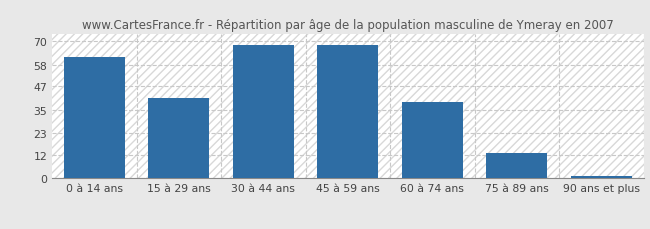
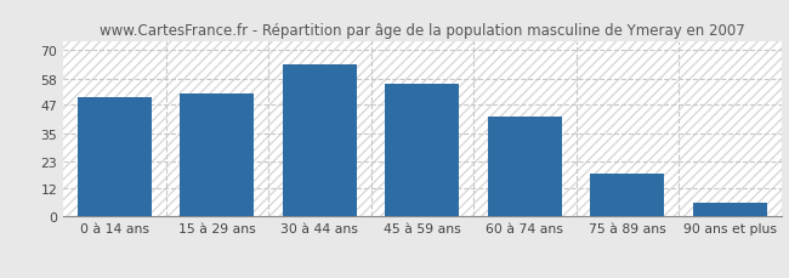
0 à 14 ans: 62 -> 50
15 à 29 ans: 41 -> 52
30 à 44 ans: 68 -> 64
45 à 59 ans: 68 -> 56
60 à 74 ans: 39 -> 42
75 à 89 ans: 13 -> 18
90 ans et plus: 1 -> 6
